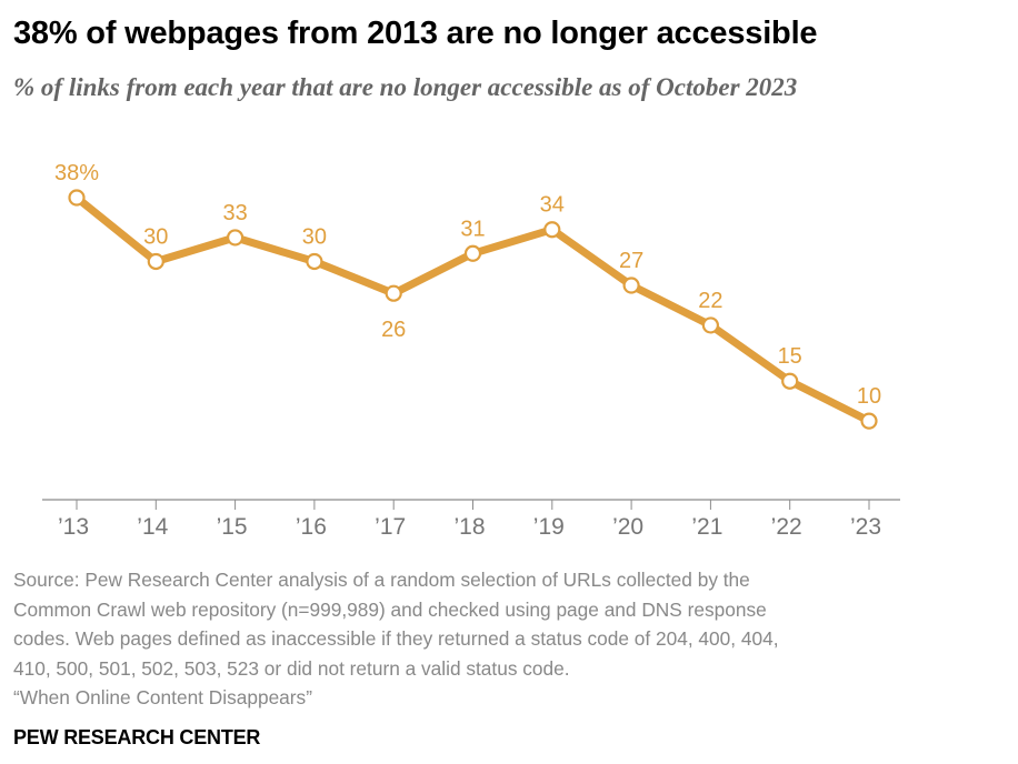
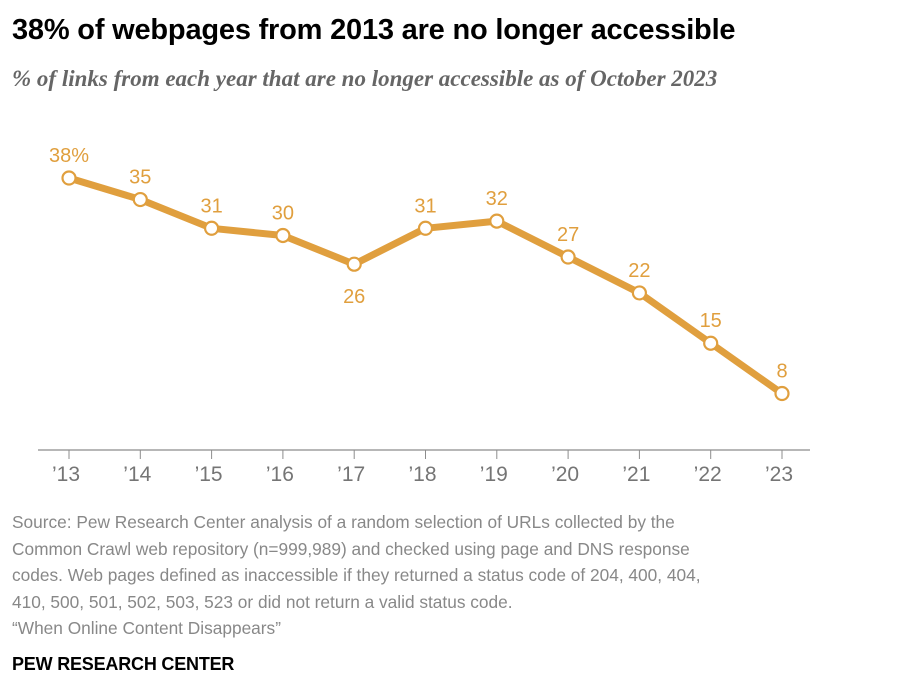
’14: 30 -> 35
’15: 33 -> 31
’19: 34 -> 32
’23: 10 -> 8
